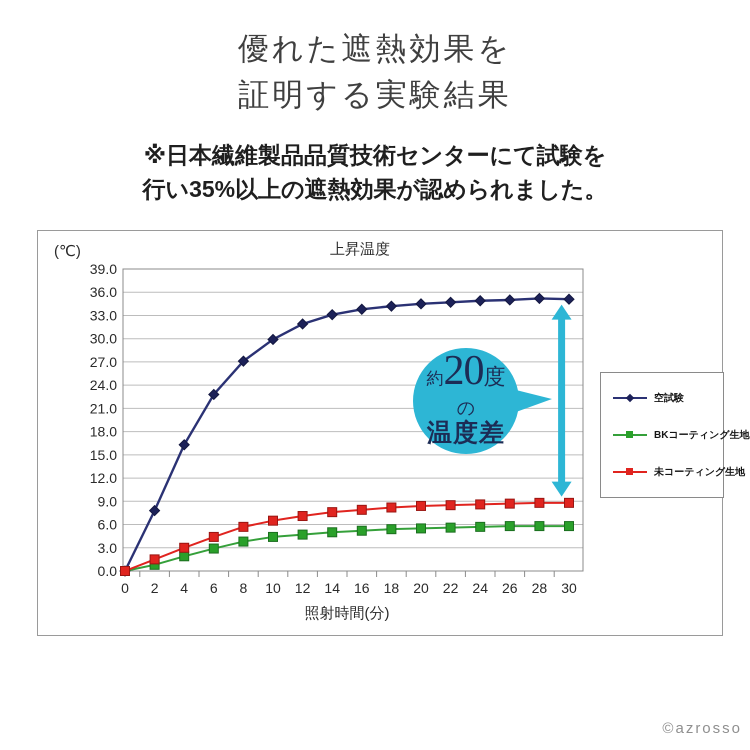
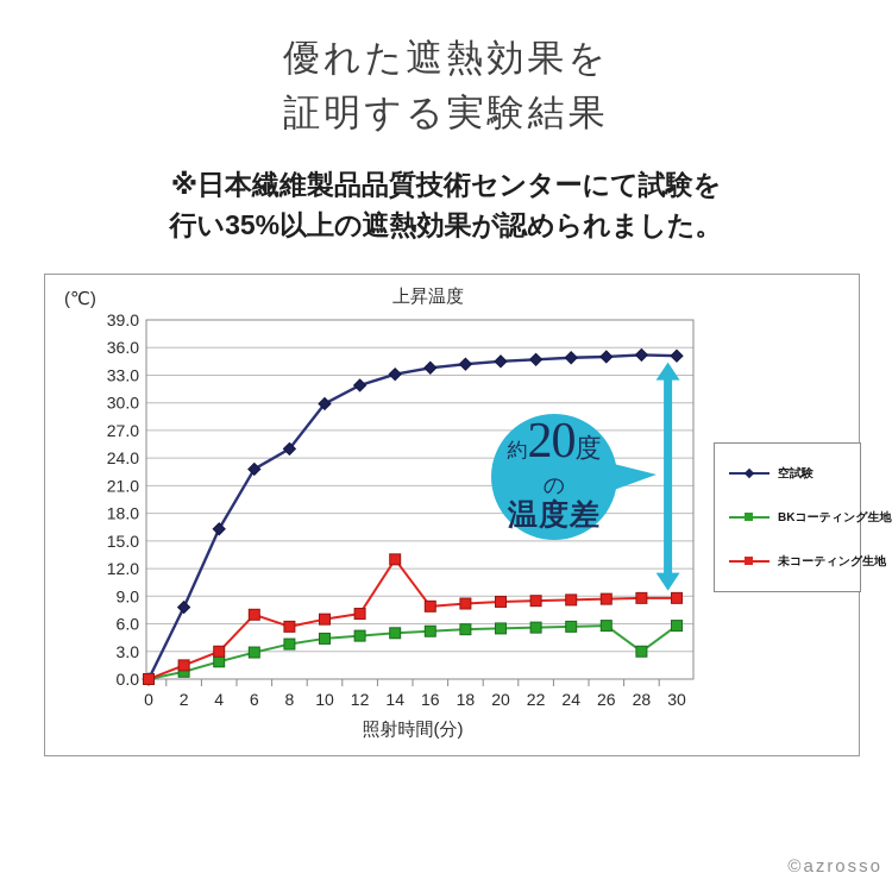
未コーティング生地/6: 4 -> 7
空試験/8: 27 -> 25
未コーティング生地/14: 8 -> 13
BKコーティング生地/28: 6 -> 3
